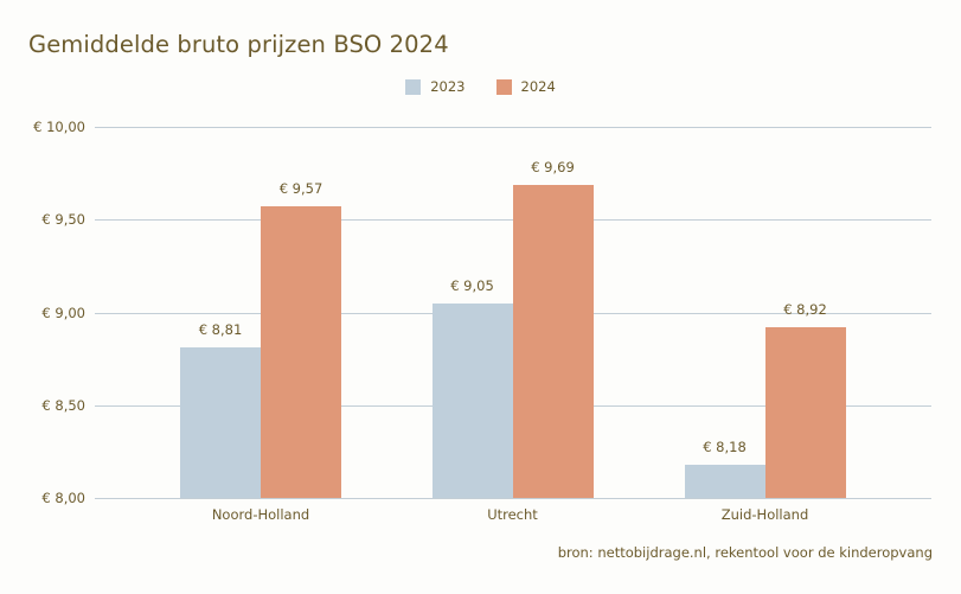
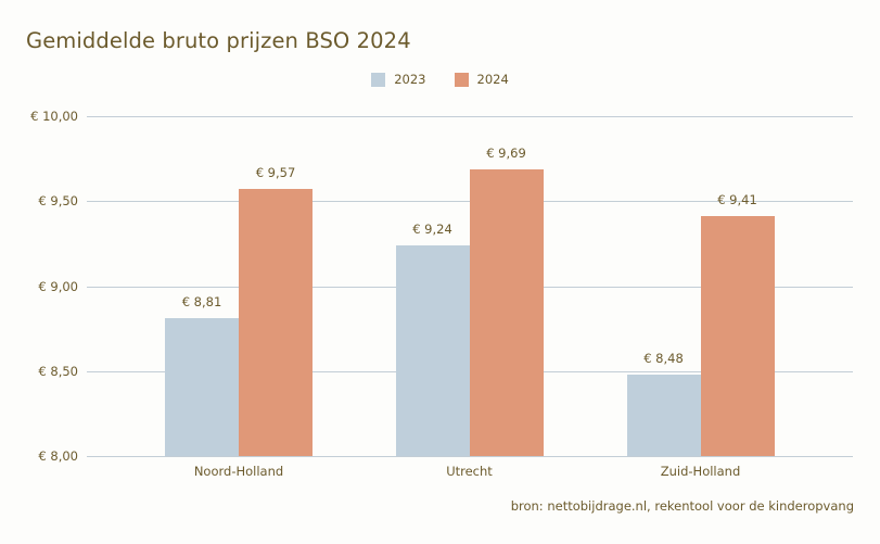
2023/Utrecht: 9,05 -> 9,24
2023/Zuid-Holland: 8,18 -> 8,48
2024/Zuid-Holland: 8,92 -> 9,41
